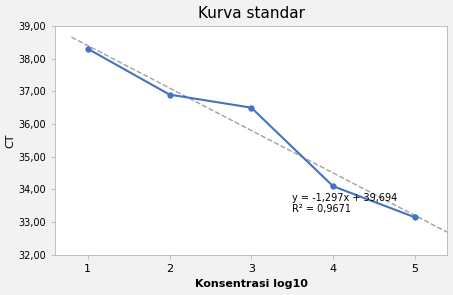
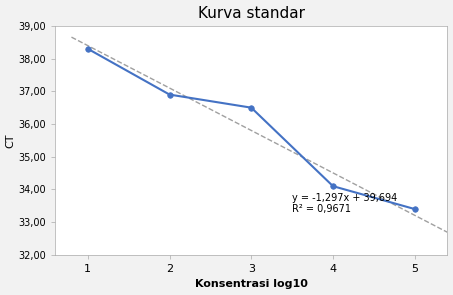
5: 33,15 -> 33,40
